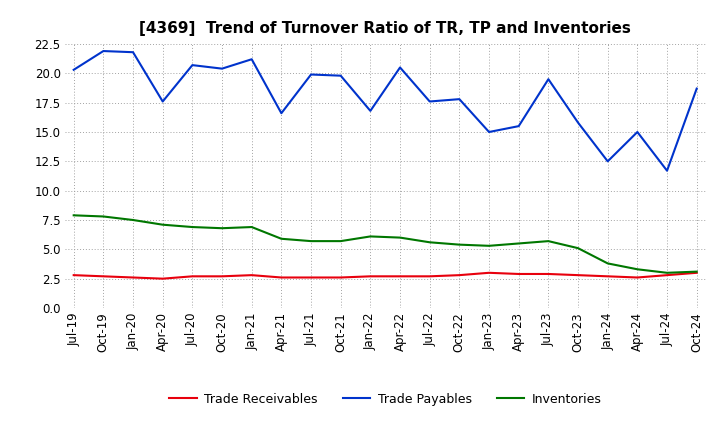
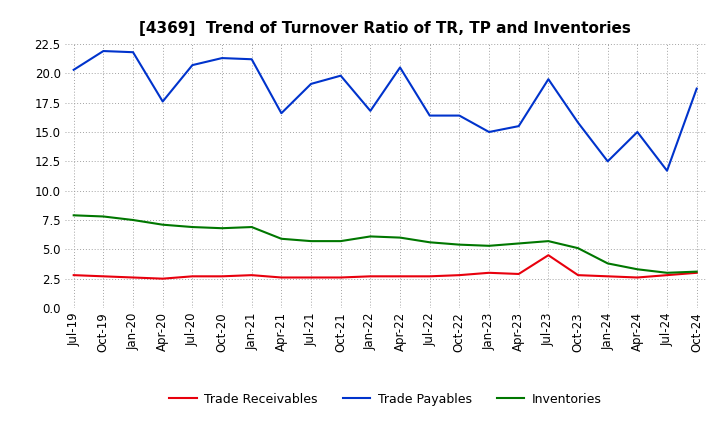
Trade Payables/Oct-20: 20.4 -> 21.3
Trade Payables/Jul-21: 19.9 -> 19.1
Trade Payables/Jul-22: 17.6 -> 16.4
Trade Payables/Oct-22: 17.8 -> 16.4
Trade Receivables/Jul-23: 2.9 -> 4.5
